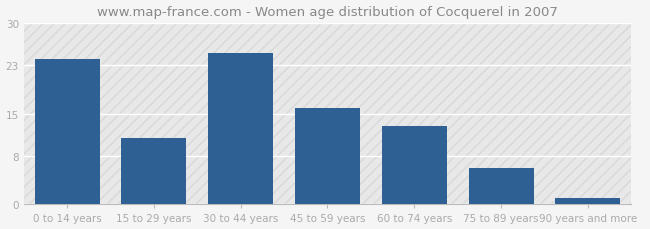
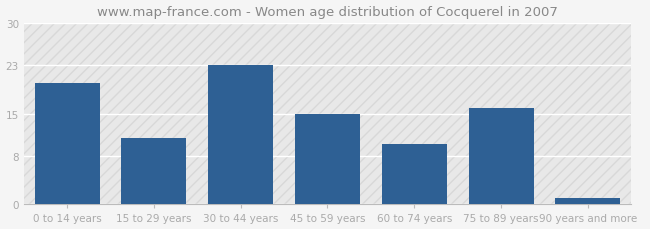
0 to 14 years: 24 -> 20
30 to 44 years: 25 -> 23
45 to 59 years: 16 -> 15
60 to 74 years: 13 -> 10
75 to 89 years: 6 -> 16
